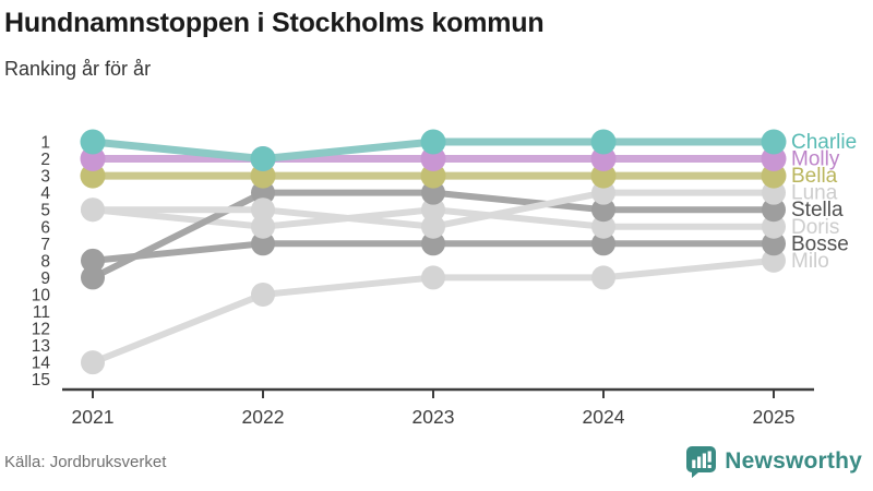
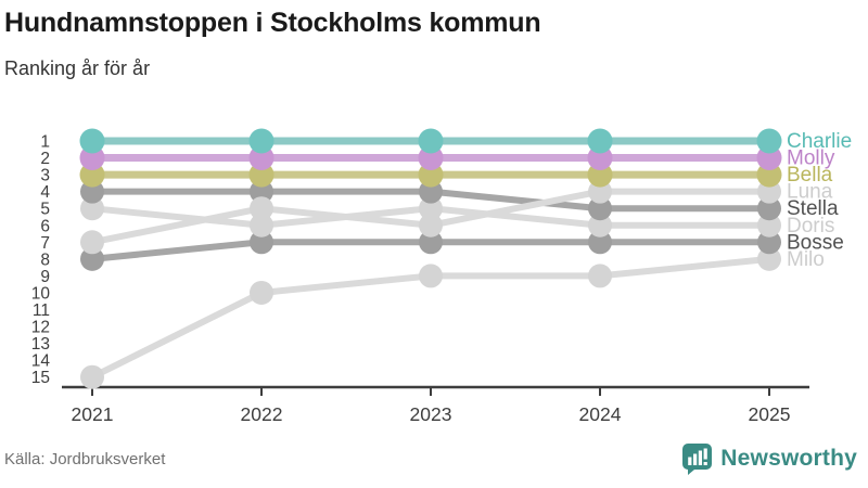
Luna/2021: 5 -> 7
Stella/2021: 9 -> 4
Milo/2021: 14 -> 15
Charlie/2022: 2 -> 1
